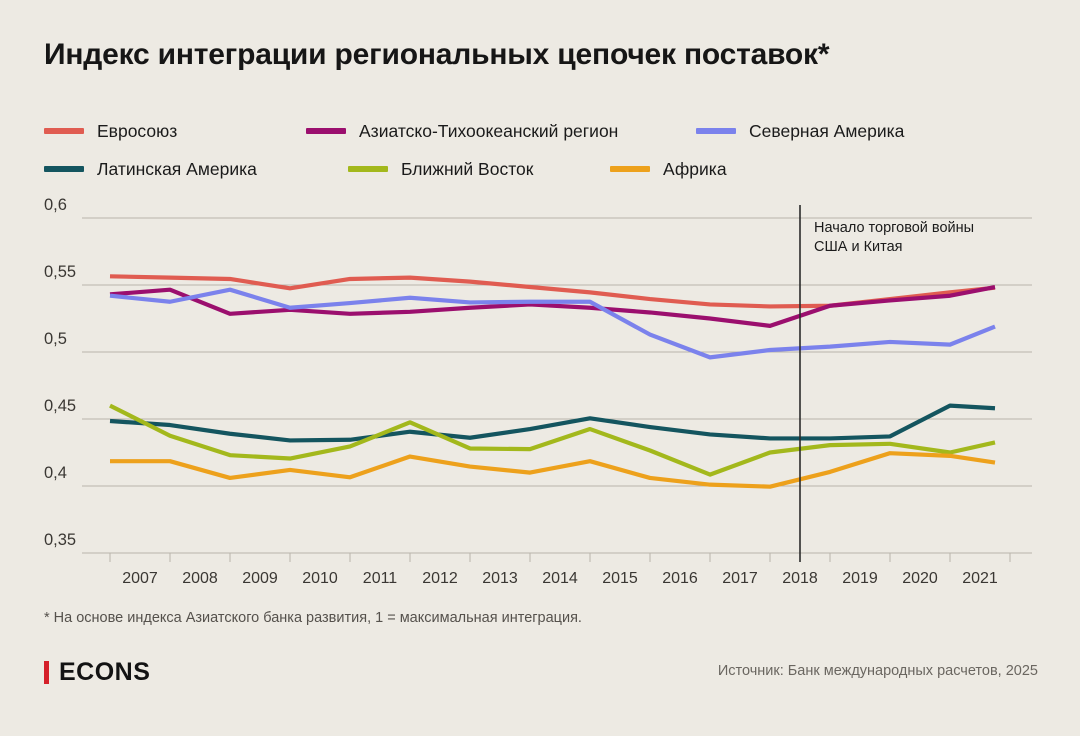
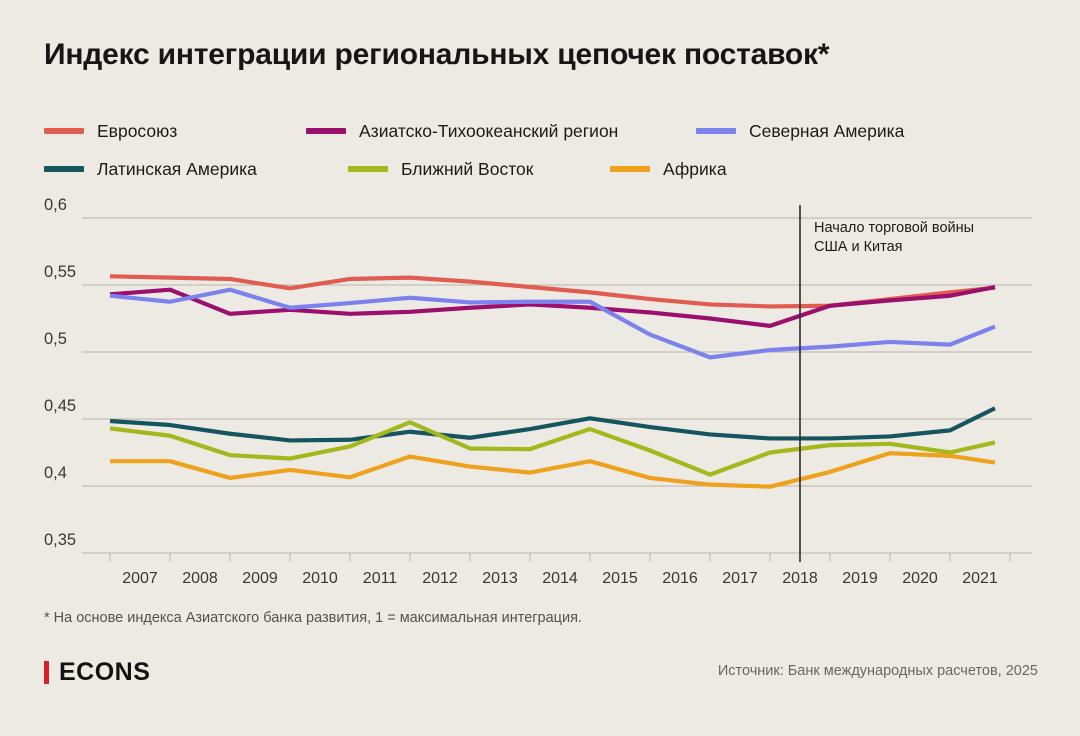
Ближний Восток/2007: 0,46 -> 0,44
Латинская Америка/2021: 0,46 -> 0,44
